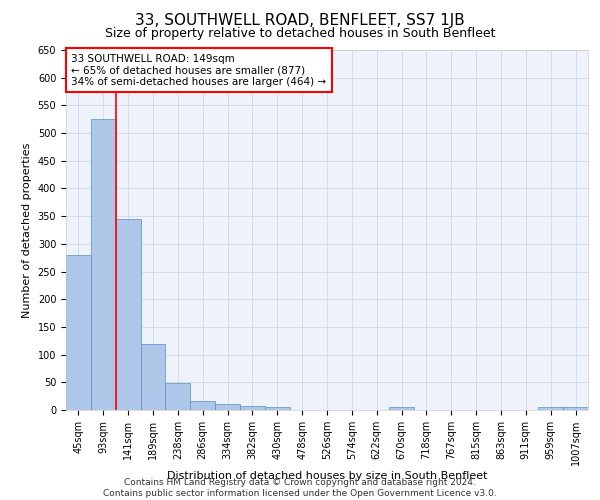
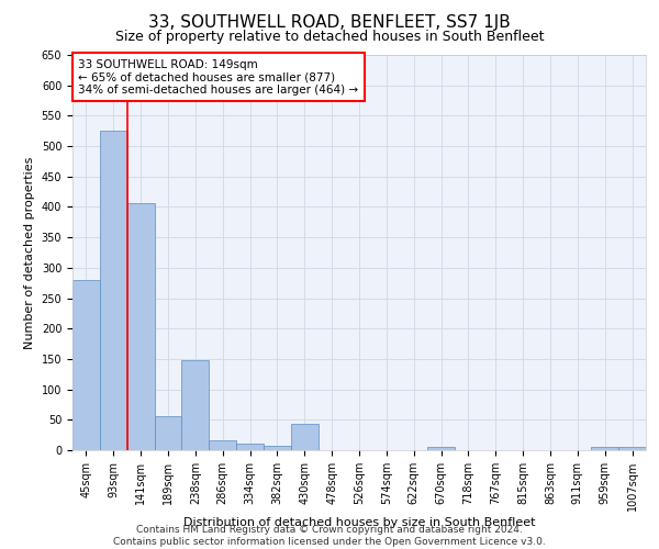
141sqm: 345 -> 406
189sqm: 120 -> 56
238sqm: 48 -> 148
430sqm: 5 -> 44
